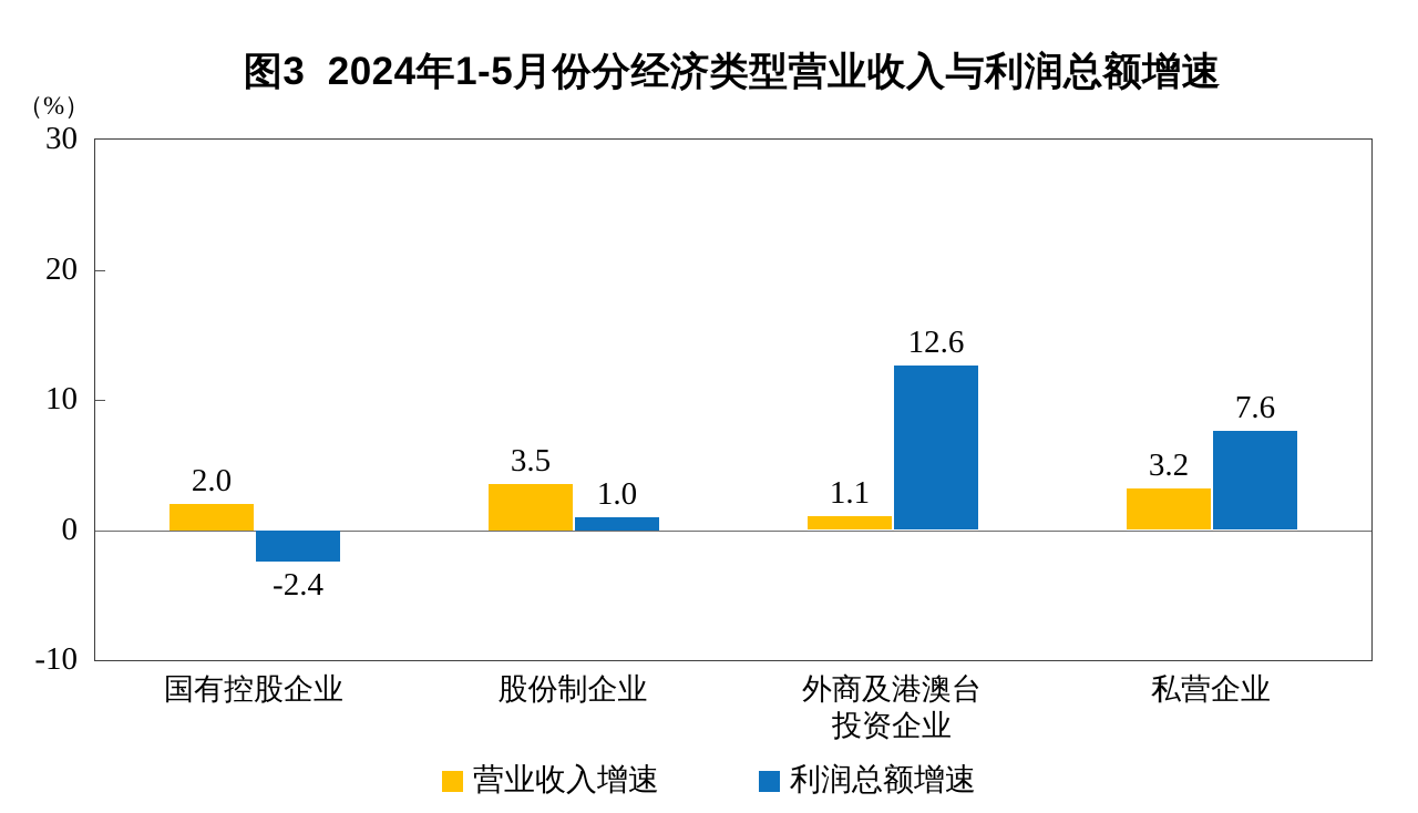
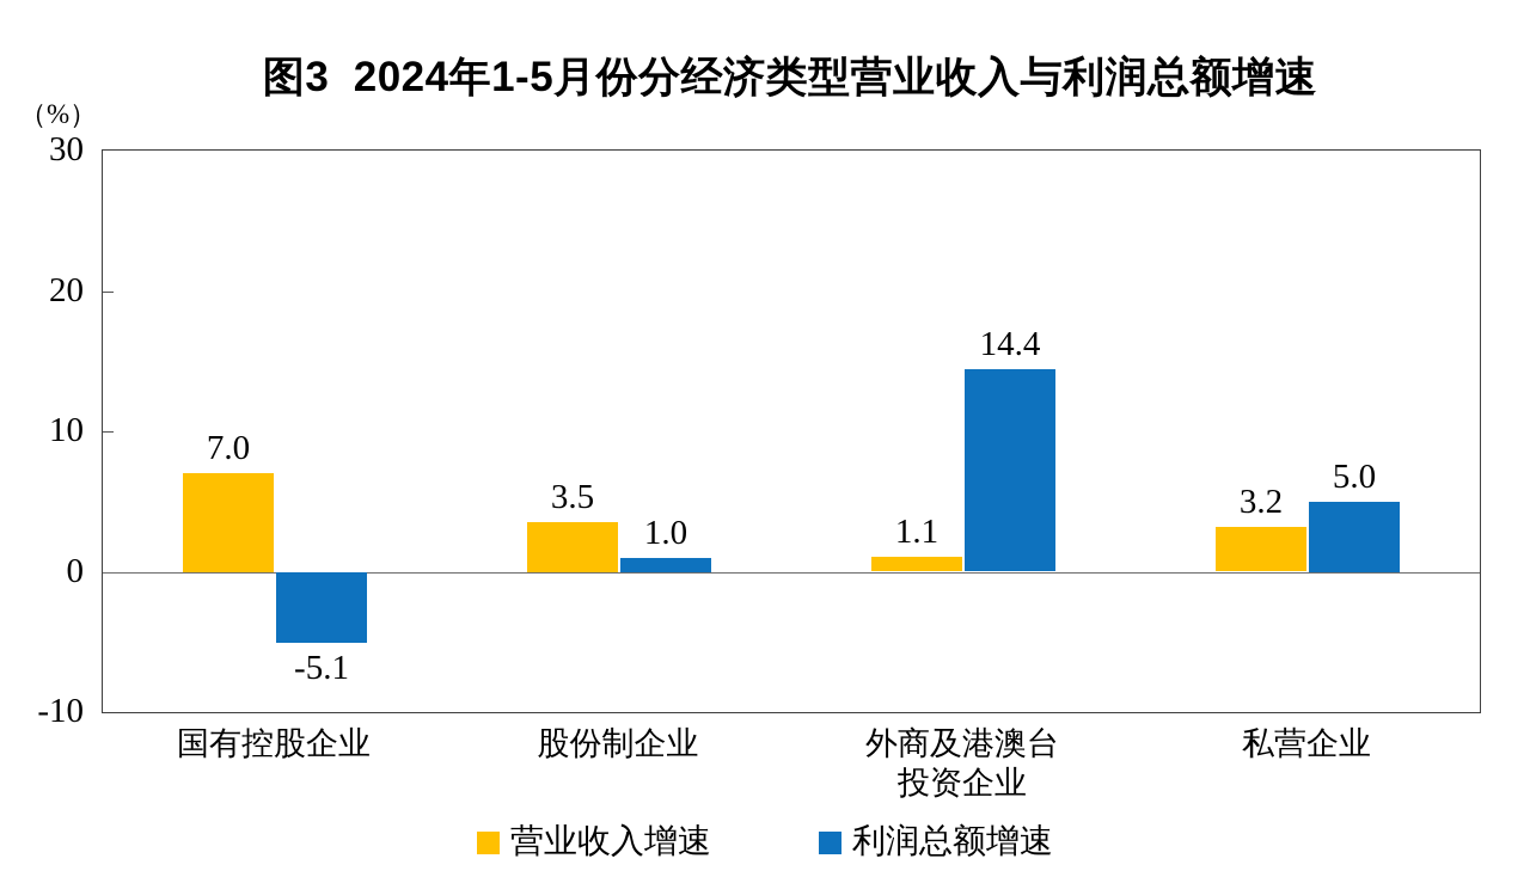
营业收入增速/国有控股企业: 2.0 -> 7.0
利润总额增速/国有控股企业: -2.4 -> -5.1
利润总额增速/外商及港澳台 投资企业: 12.6 -> 14.4
利润总额增速/私营企业: 7.6 -> 5.0
